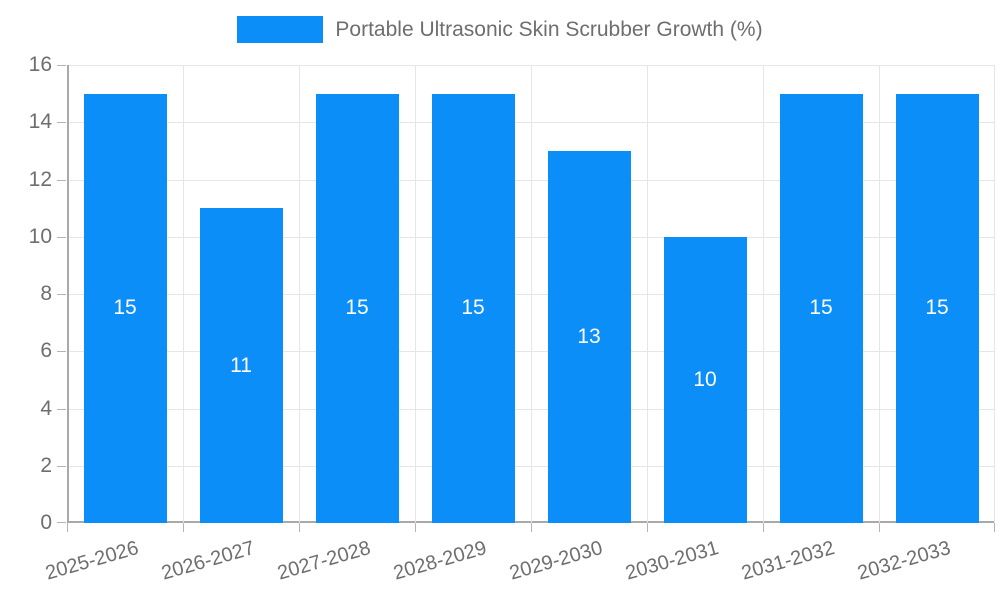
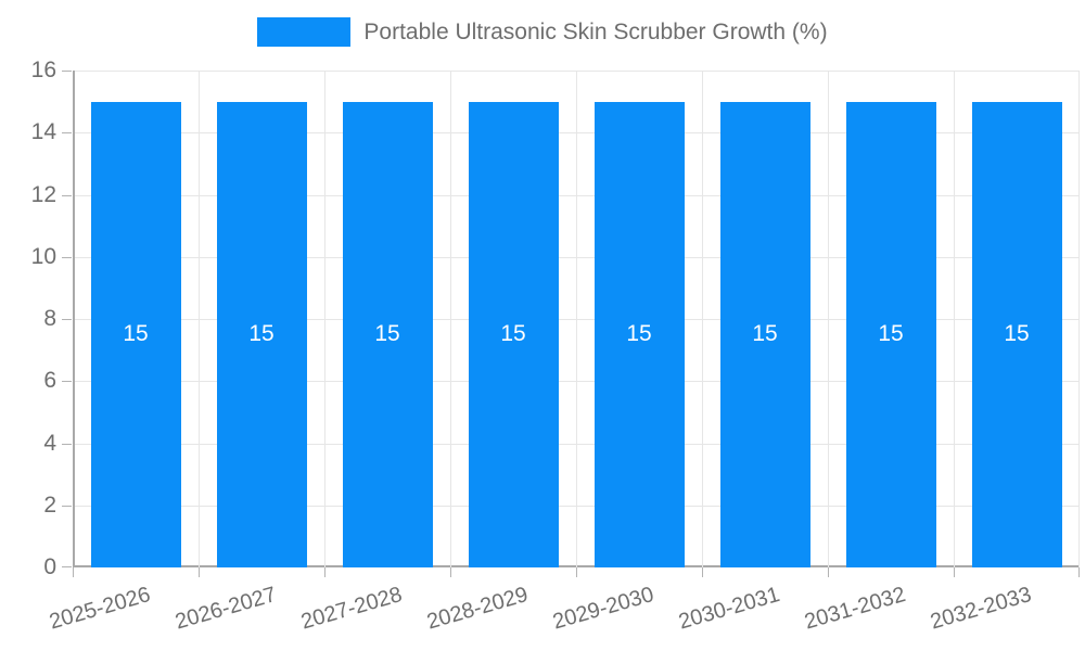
2026-2027: 11 -> 15
2029-2030: 13 -> 15
2030-2031: 10 -> 15
